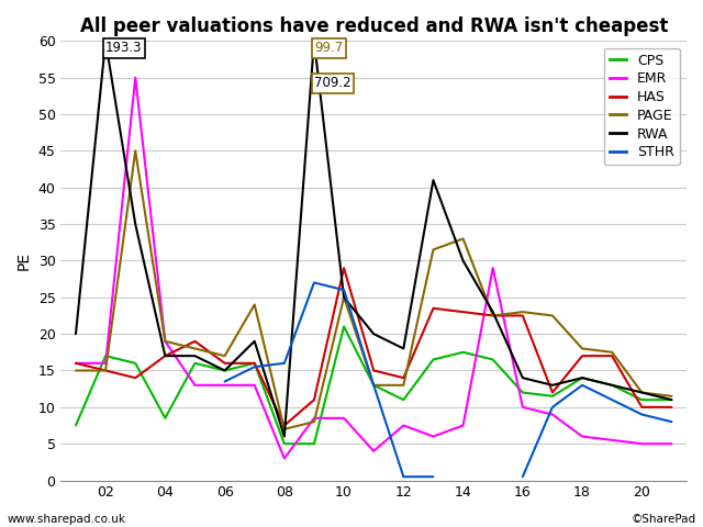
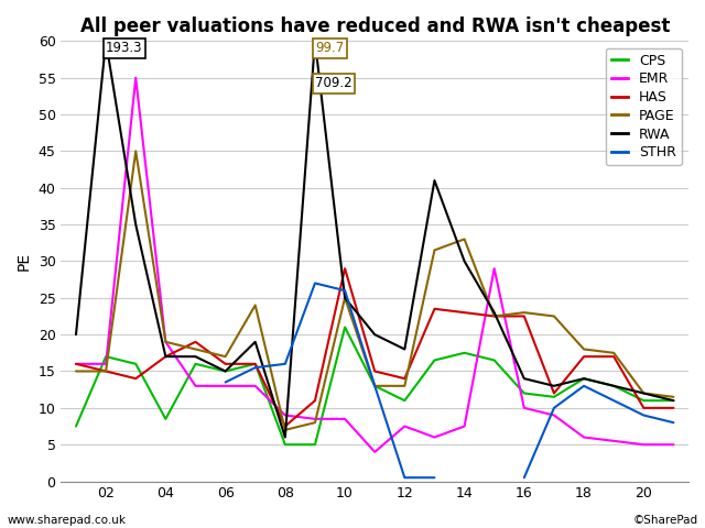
EMR/08: 3.0 -> 9.0
